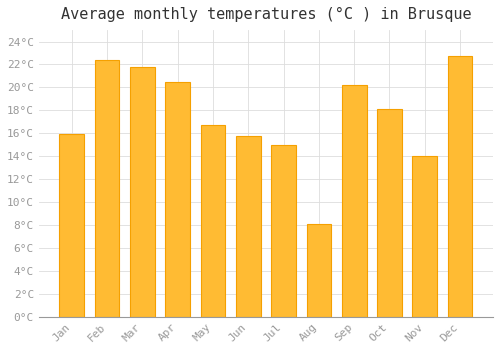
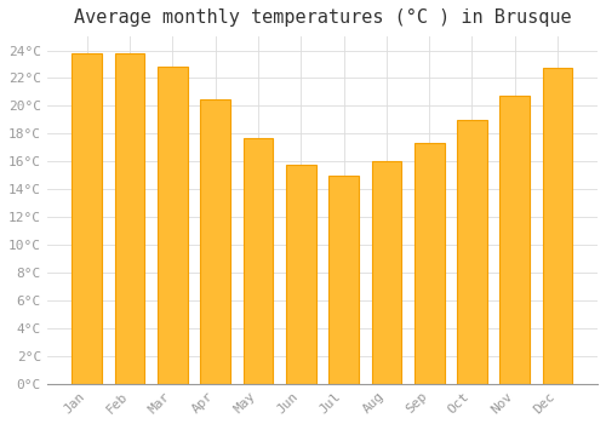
Jan: 15.9°C -> 23.8°C
Feb: 22.4°C -> 23.8°C
Mar: 21.8°C -> 22.8°C
May: 16.7°C -> 17.7°C
Aug: 8.1°C -> 16.0°C
Sep: 20.2°C -> 17.3°C
Oct: 18.1°C -> 19.0°C
Nov: 14.0°C -> 20.7°C
